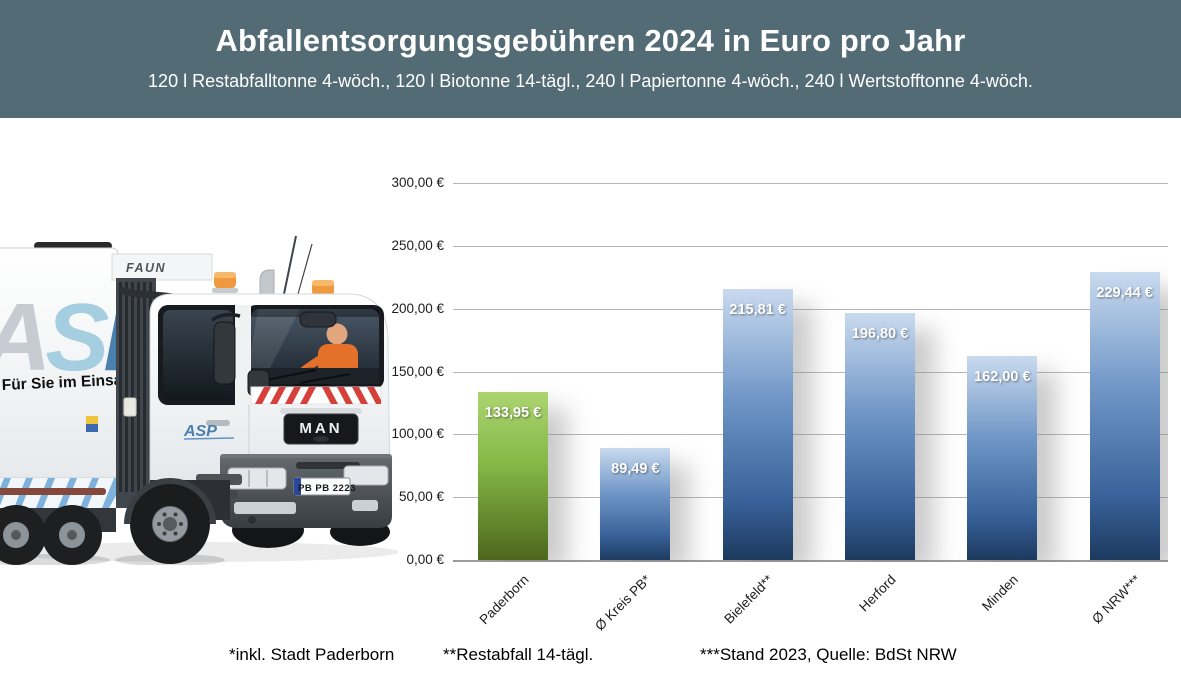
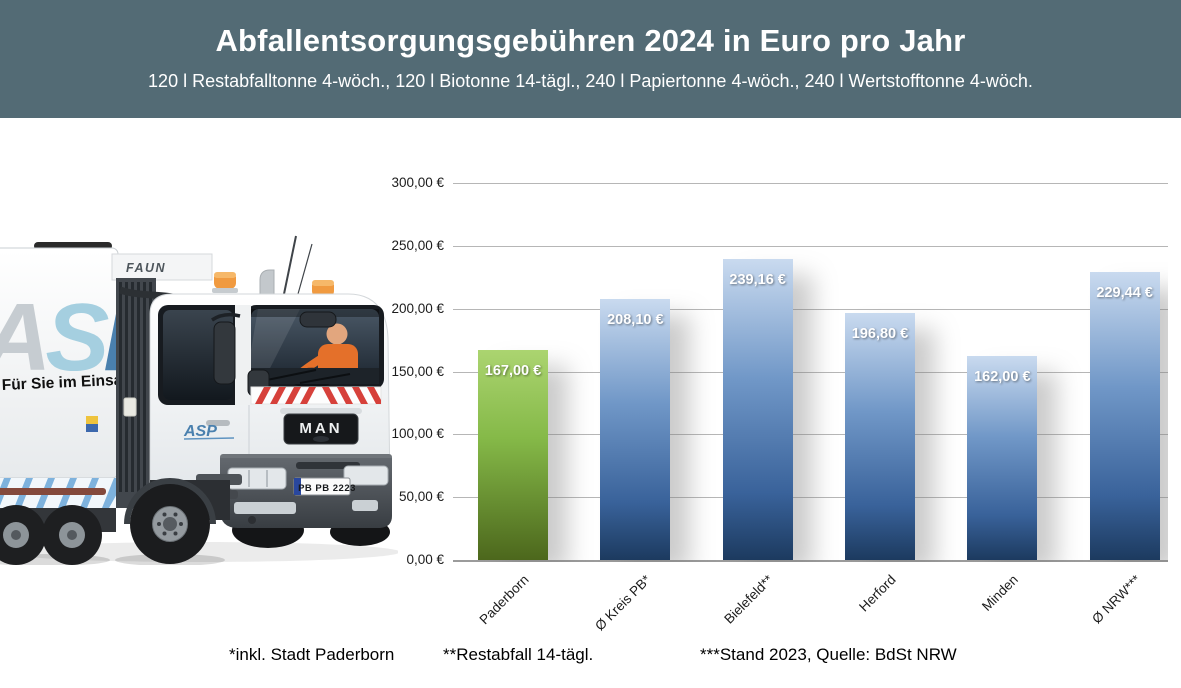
Paderborn: 133,95 -> 167,00
Ø Kreis PB*: 89,49 -> 208,10
Bielefeld**: 215,81 -> 239,16
